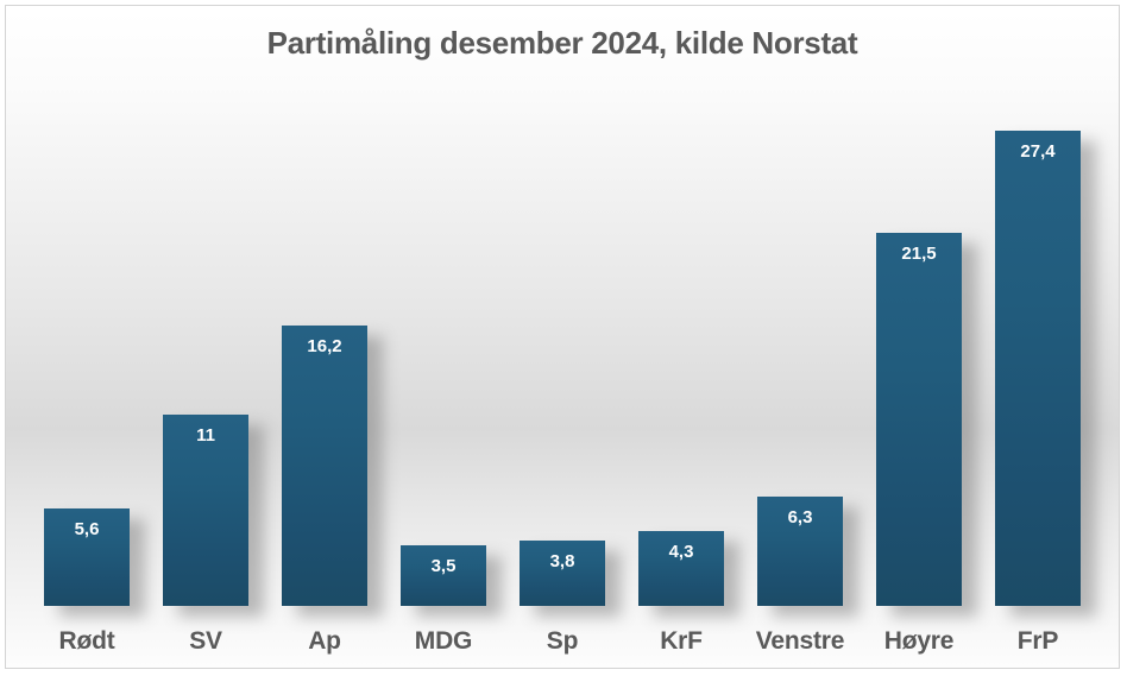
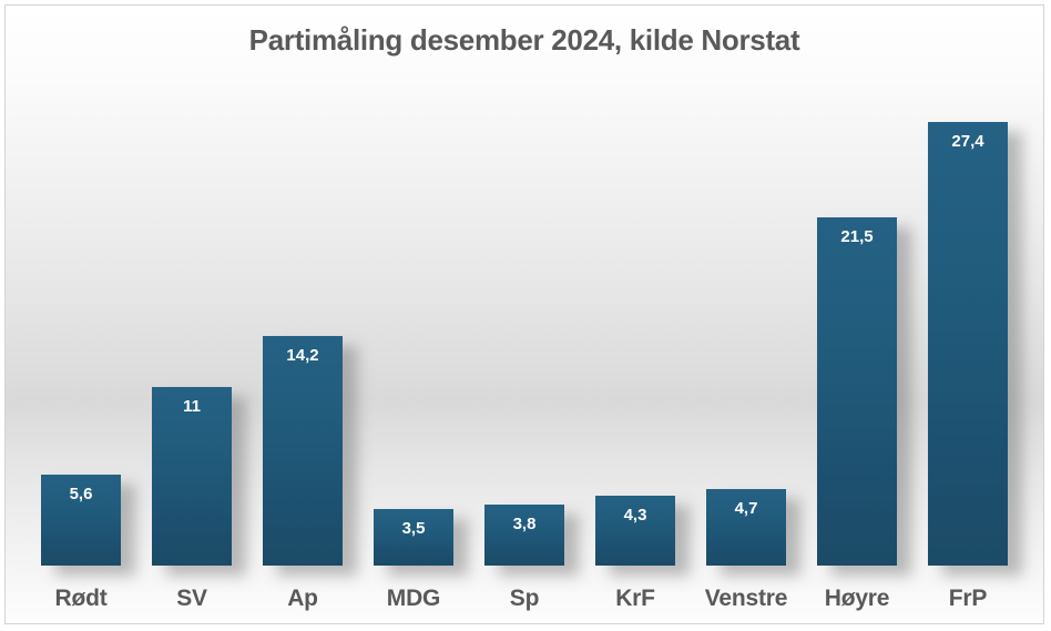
Ap: 16,2 -> 14,2
Venstre: 6,3 -> 4,7
